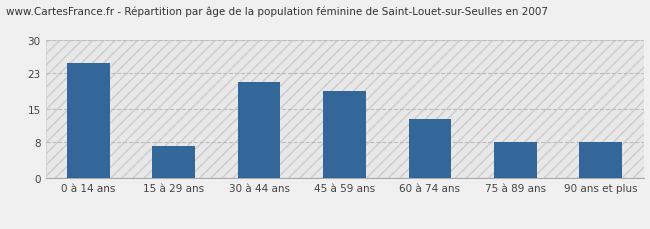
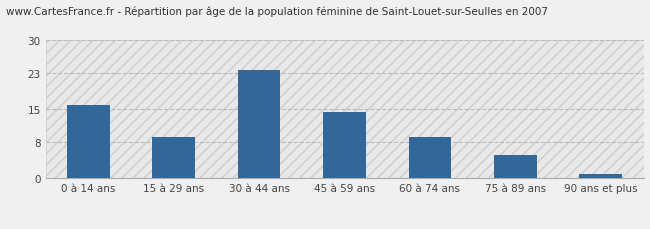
0 à 14 ans: 25.0 -> 16.0
15 à 29 ans: 7.0 -> 9.0
30 à 44 ans: 21.0 -> 23.5
45 à 59 ans: 19.0 -> 14.5
60 à 74 ans: 13.0 -> 9.0
75 à 89 ans: 8.0 -> 5.0
90 ans et plus: 8.0 -> 1.0
